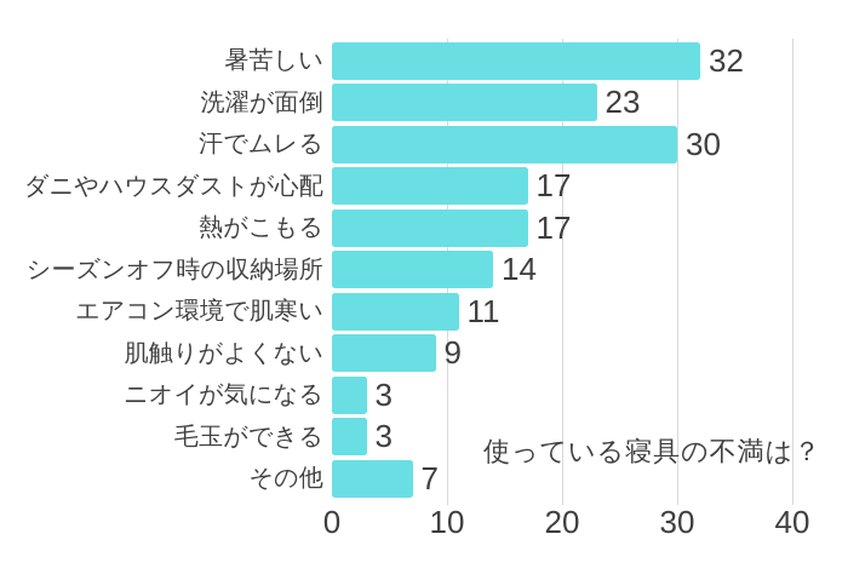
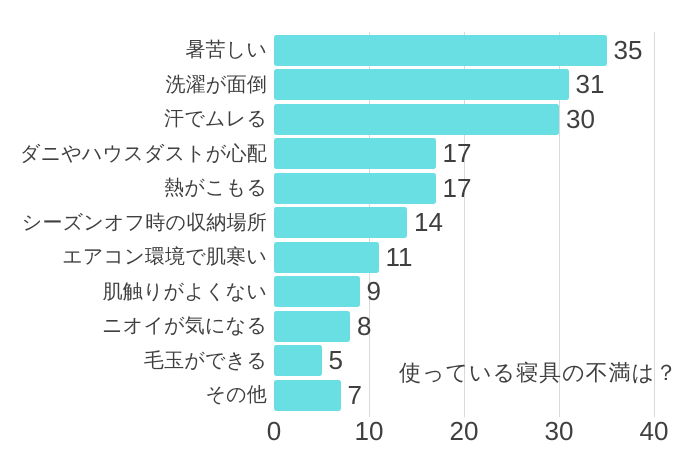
暑苦しい: 32 -> 35
洗濯が面倒: 23 -> 31
ニオイが気になる: 3 -> 8
毛玉ができる: 3 -> 5
